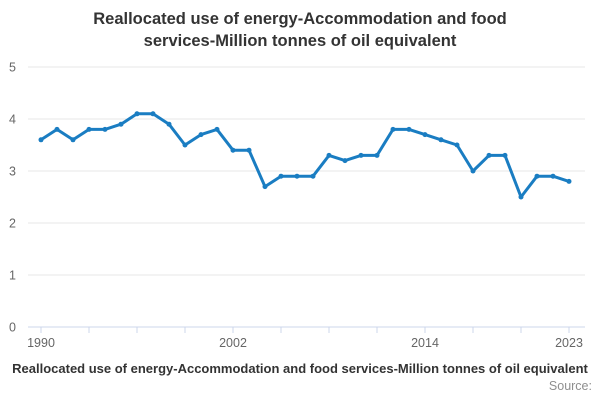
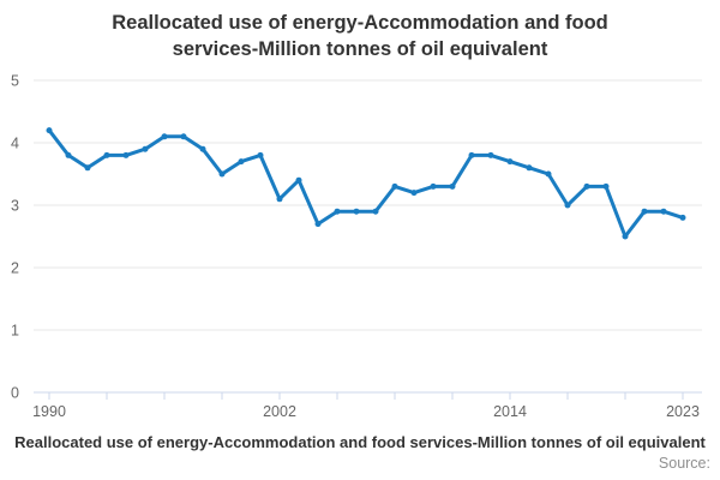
1990: 3.6 -> 4.2
2002: 3.4 -> 3.1
